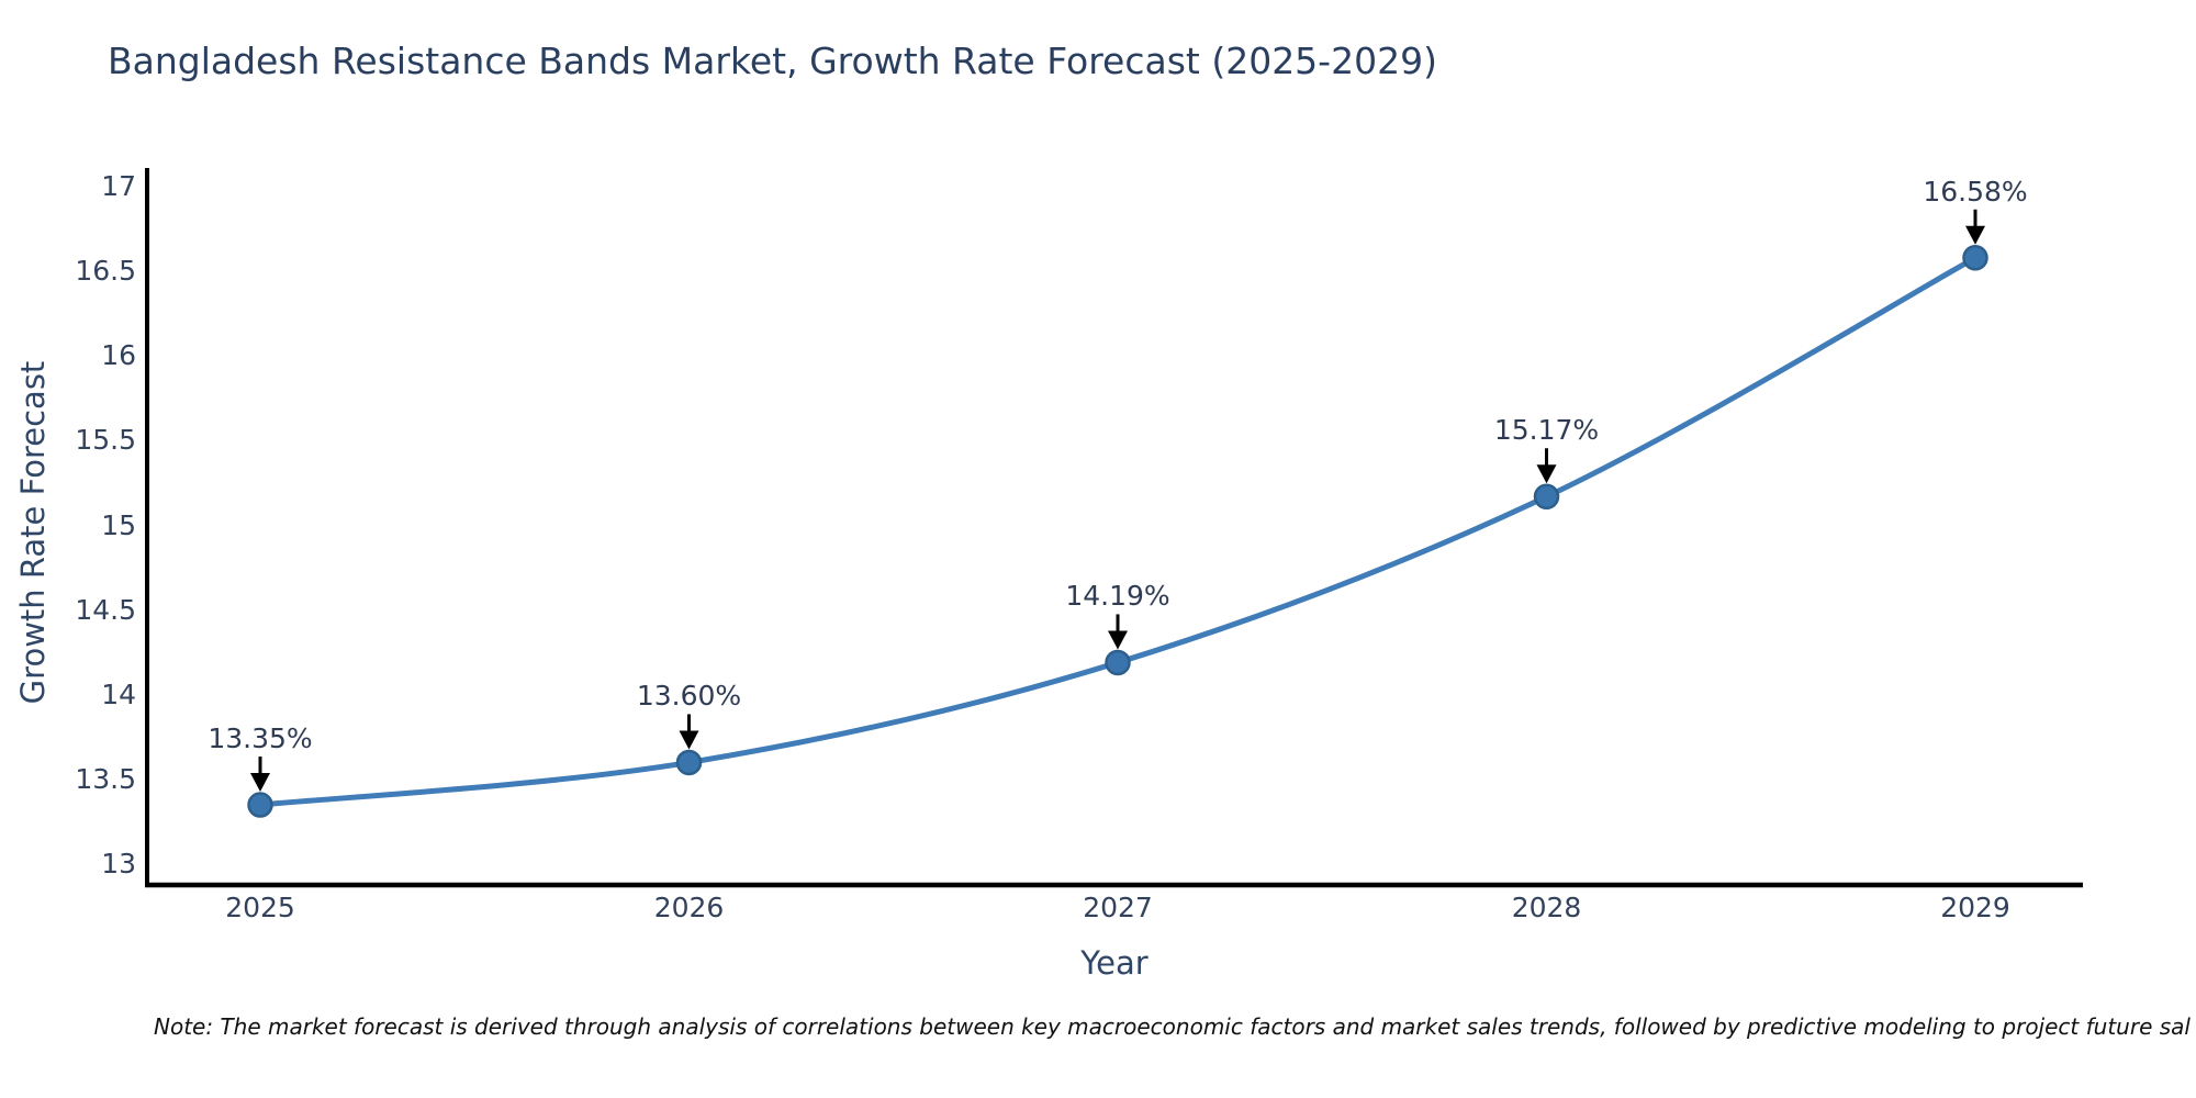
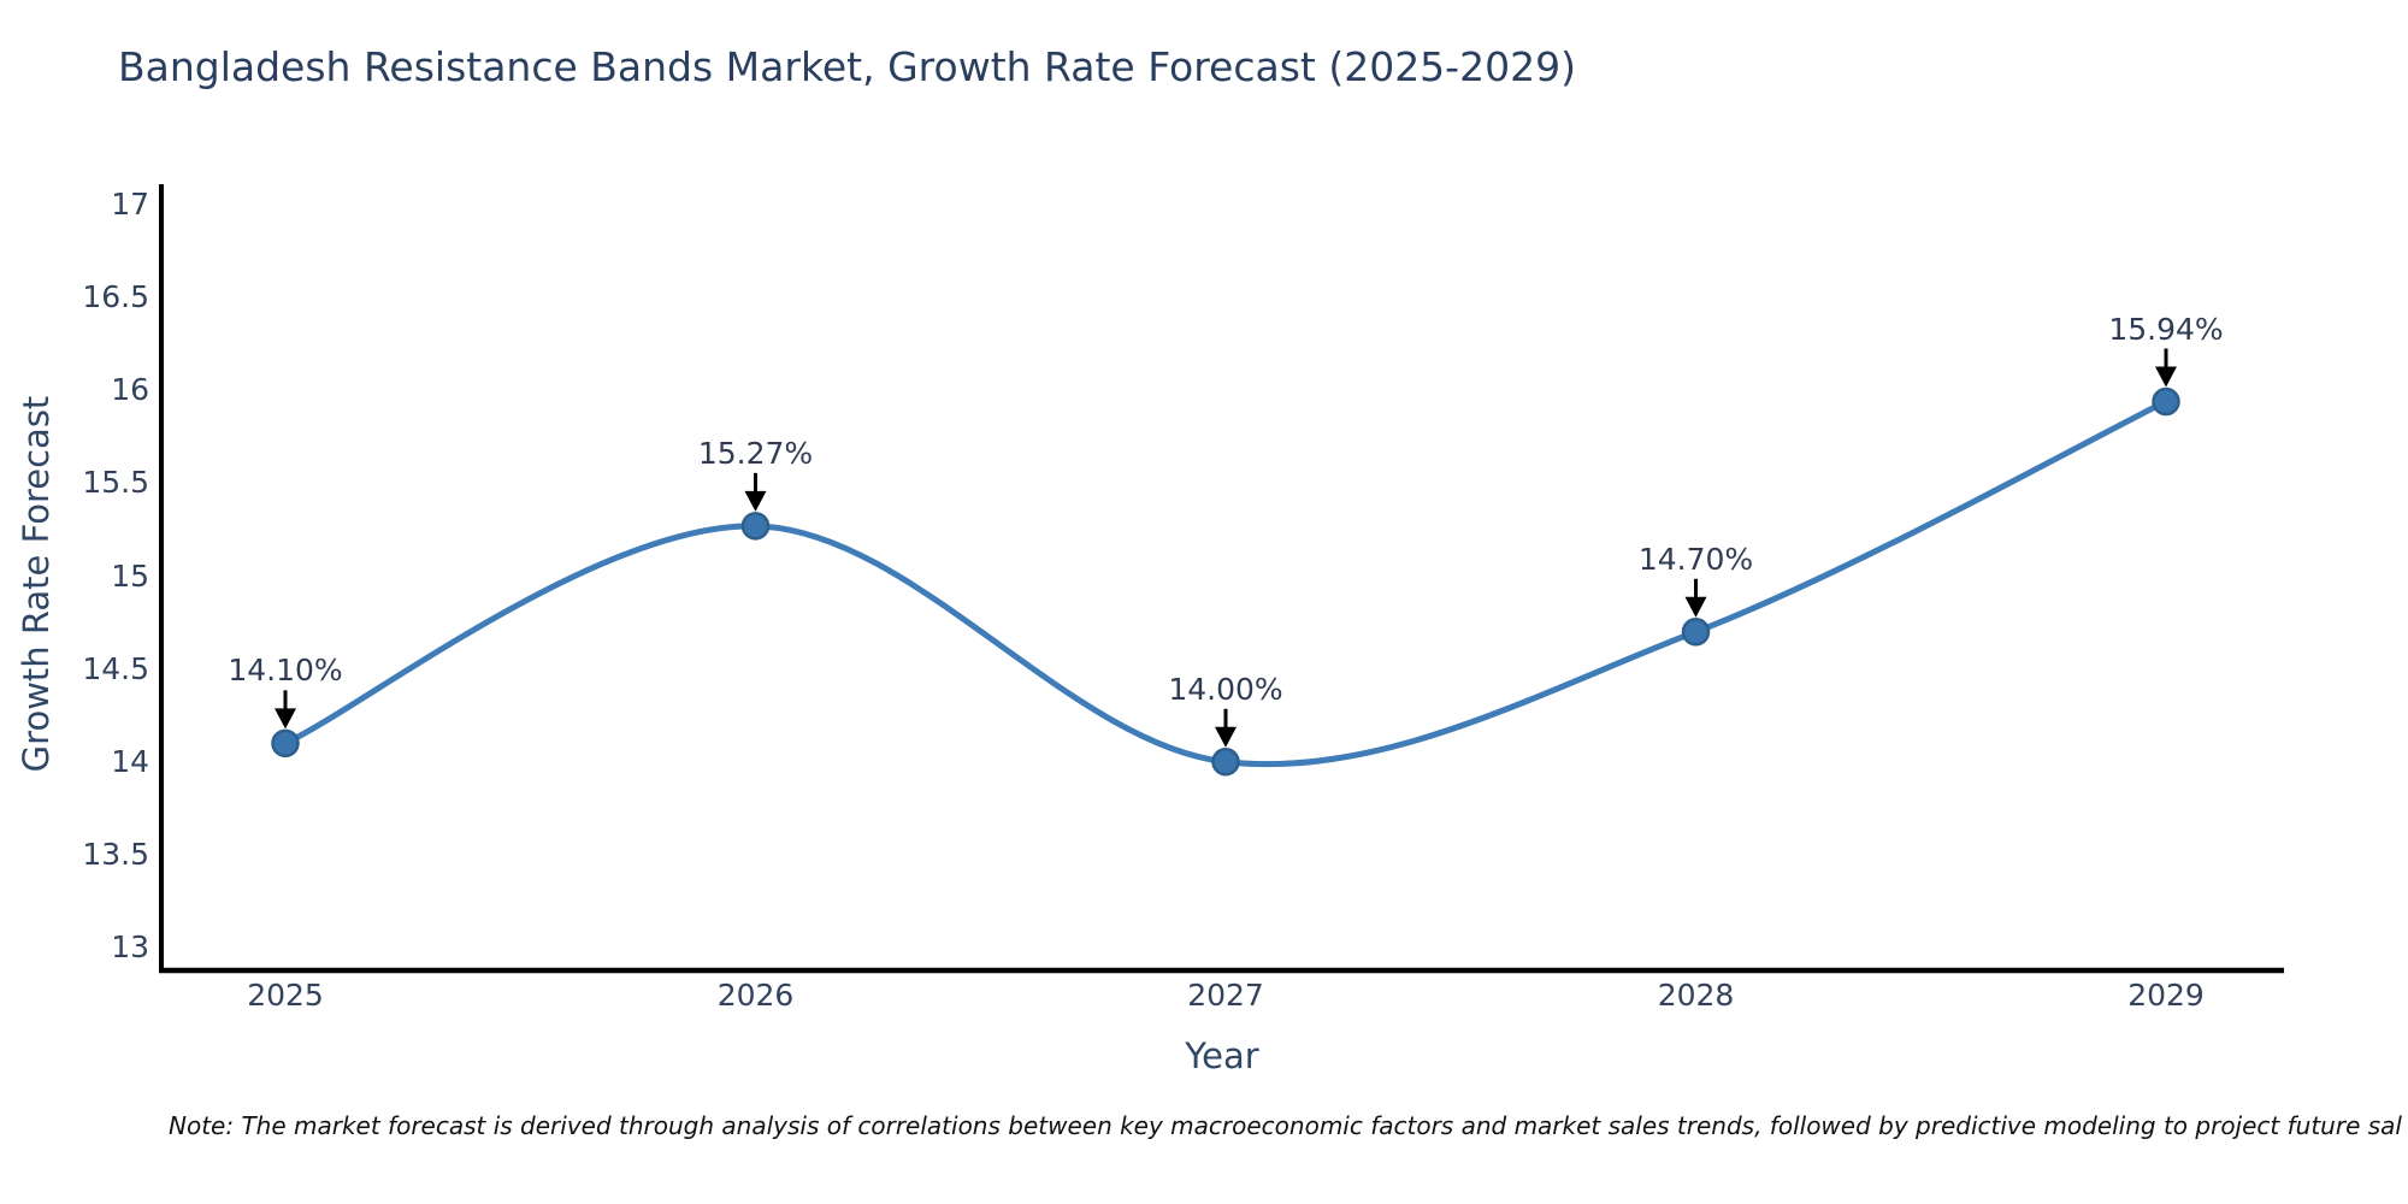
2025: 13.35% -> 14.10%
2026: 13.60% -> 15.27%
2027: 14.19% -> 14.00%
2028: 15.17% -> 14.70%
2029: 16.58% -> 15.94%
